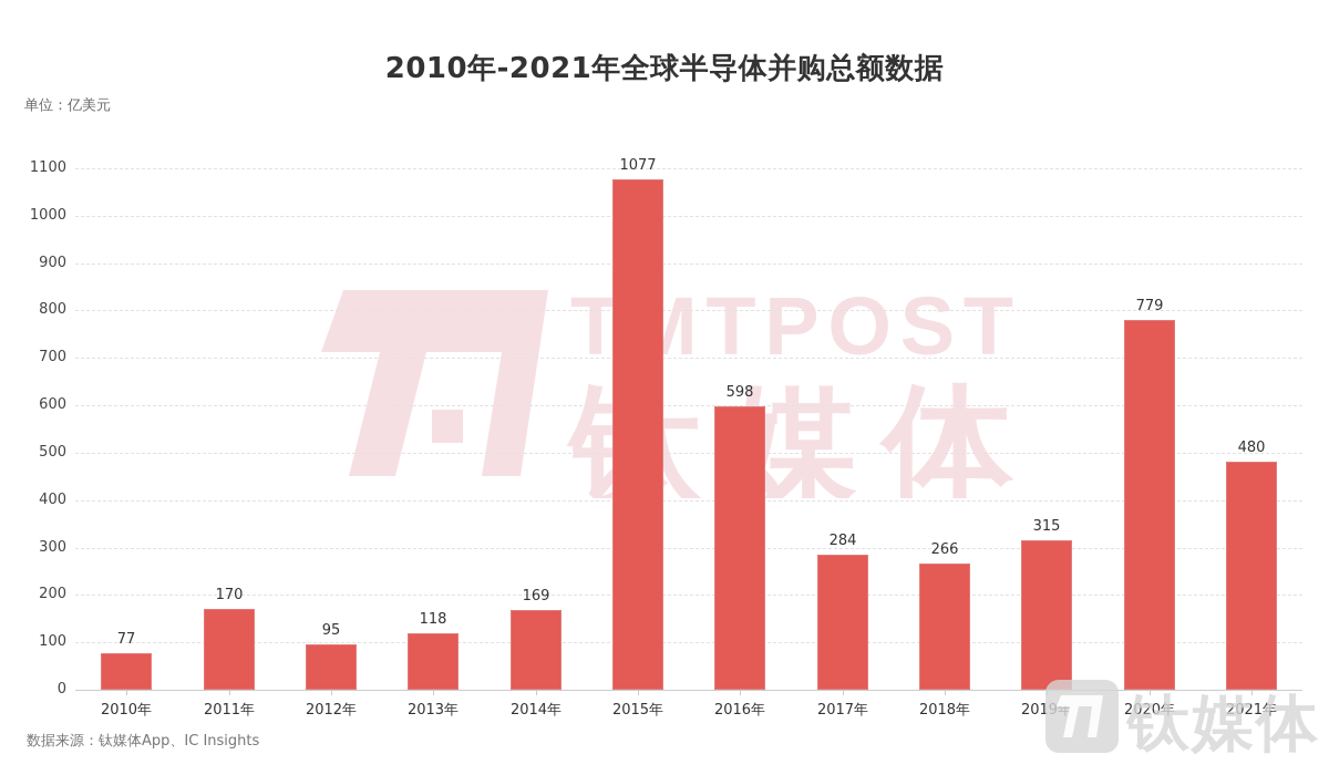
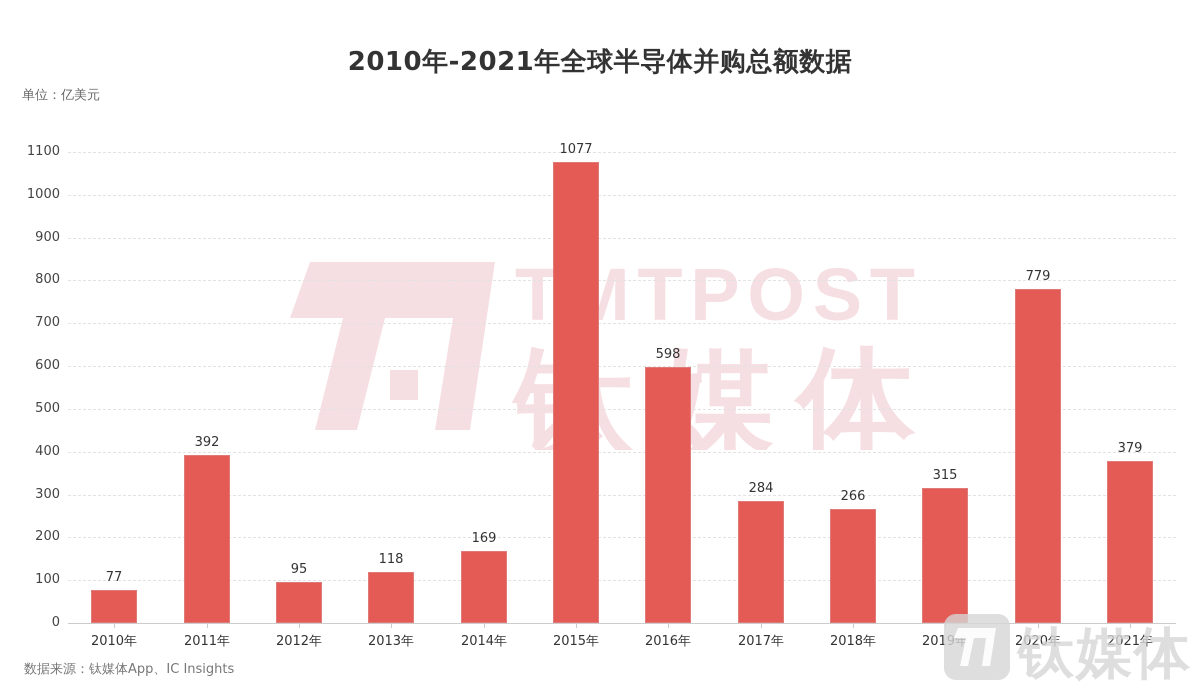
2011年: 170 -> 392
2021年: 480 -> 379
